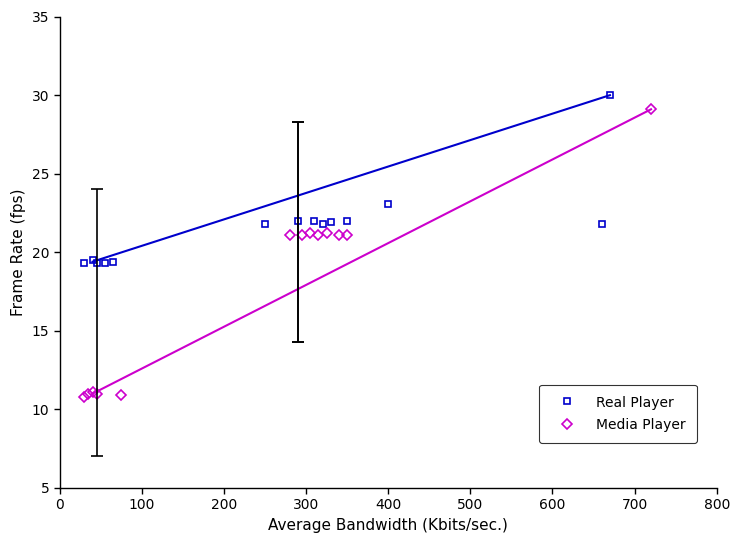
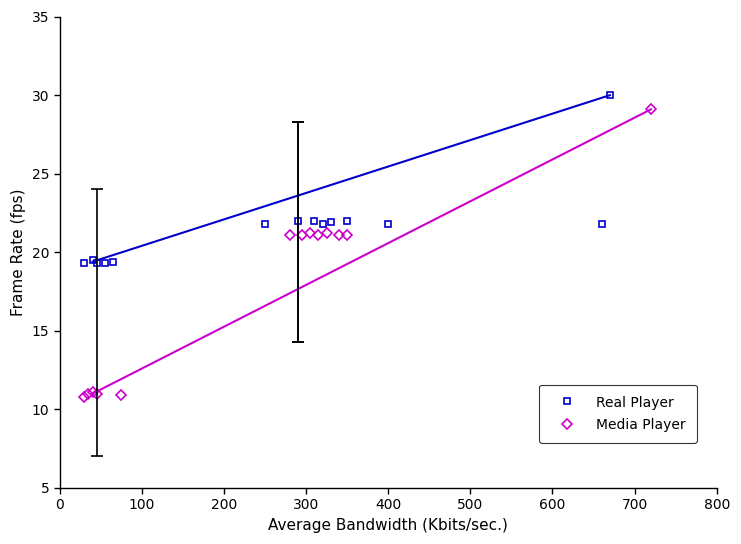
Real Player/400: 23.1 -> 21.8
